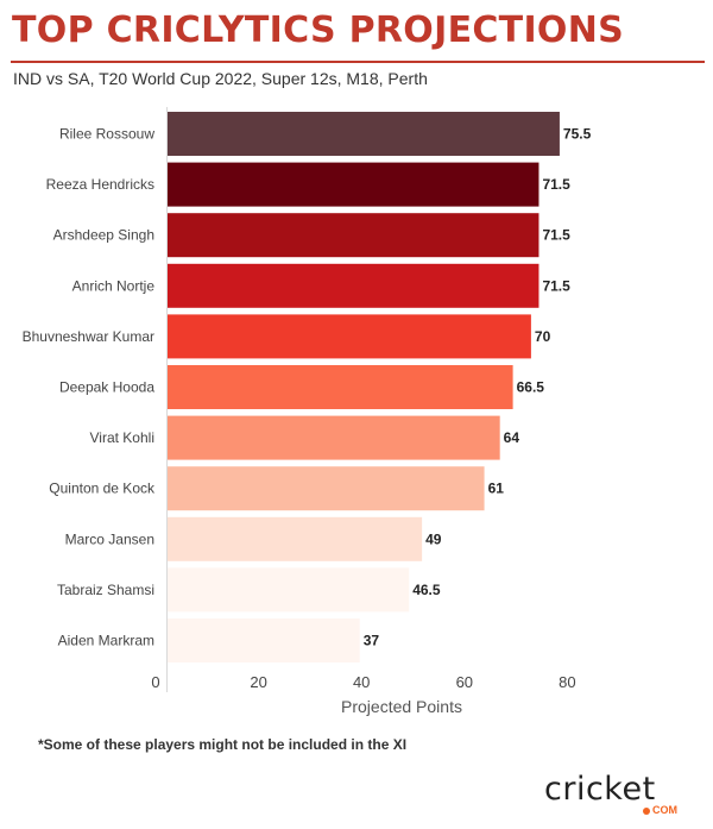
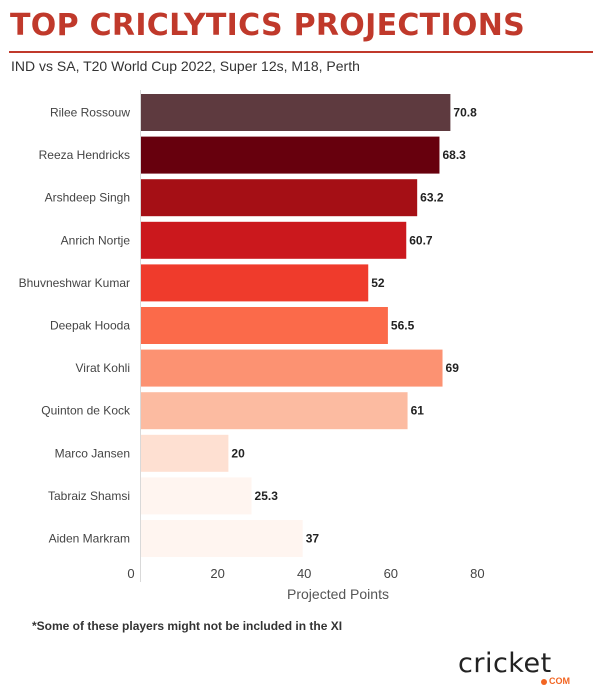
Rilee Rossouw: 75.5 -> 70.8
Reeza Hendricks: 71.5 -> 68.3
Arshdeep Singh: 71.5 -> 63.2
Anrich Nortje: 71.5 -> 60.7
Bhuvneshwar Kumar: 70 -> 52
Deepak Hooda: 66.5 -> 56.5
Virat Kohli: 64 -> 69
Marco Jansen: 49 -> 20
Tabraiz Shamsi: 46.5 -> 25.3
